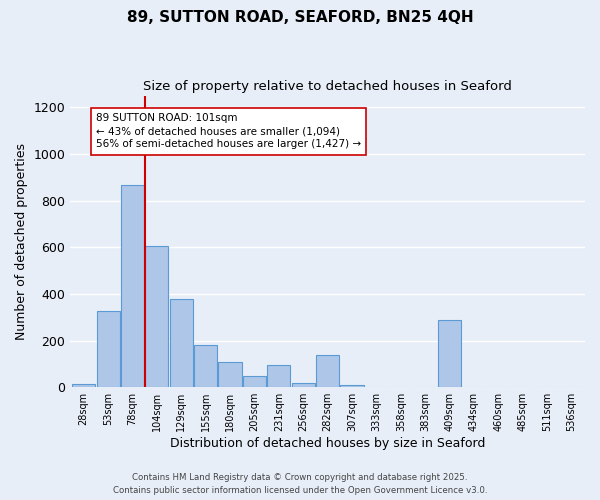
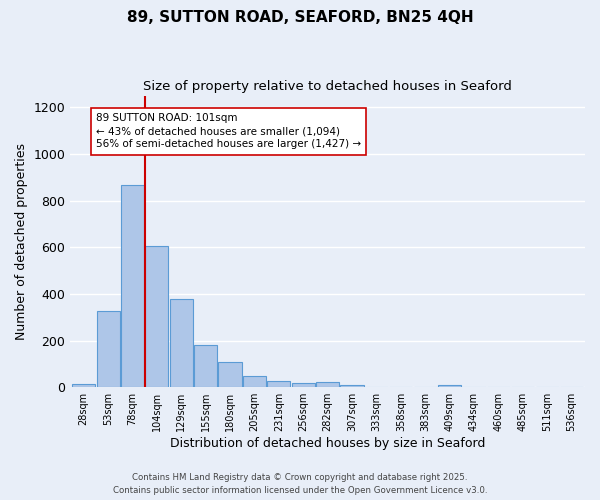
231sqm: 95 -> 25
282sqm: 140 -> 24
409sqm: 290 -> 10
